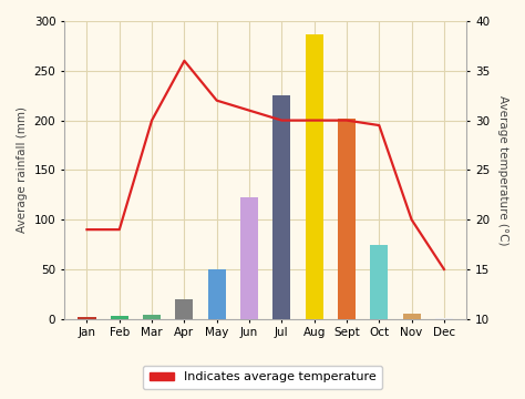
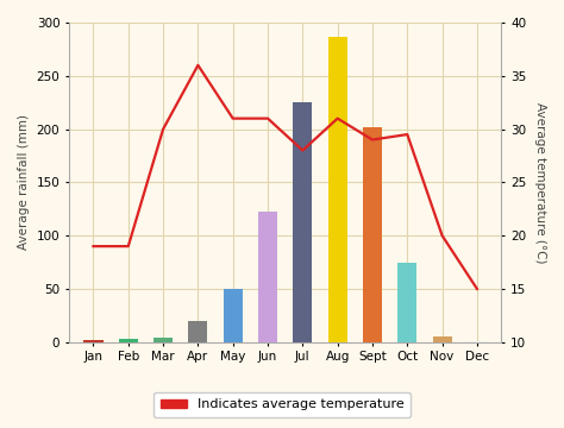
Indicates average temperature/May: 32.0 -> 31.0
Indicates average temperature/Jul: 30.0 -> 28.0
Indicates average temperature/Aug: 30.0 -> 31.0
Indicates average temperature/Sept: 30.0 -> 29.0
